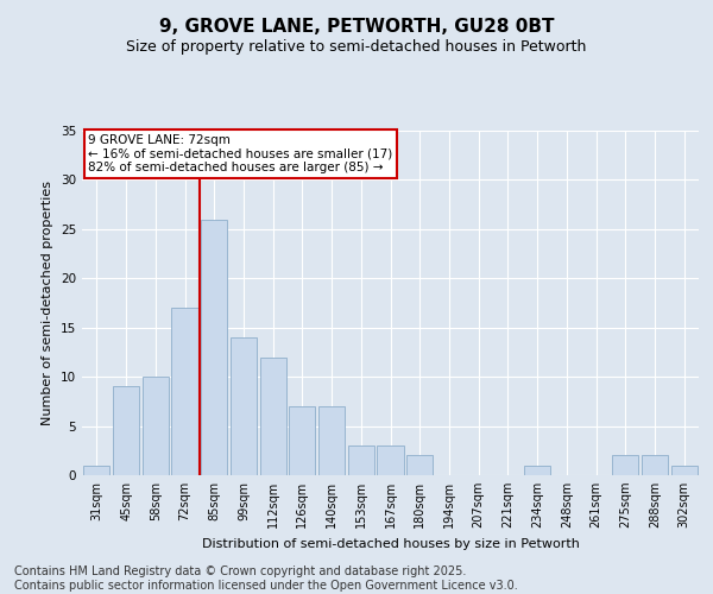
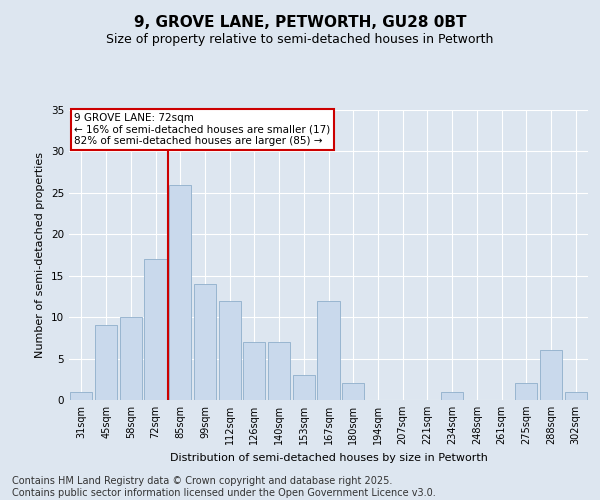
167sqm: 3 -> 12
288sqm: 2 -> 6
